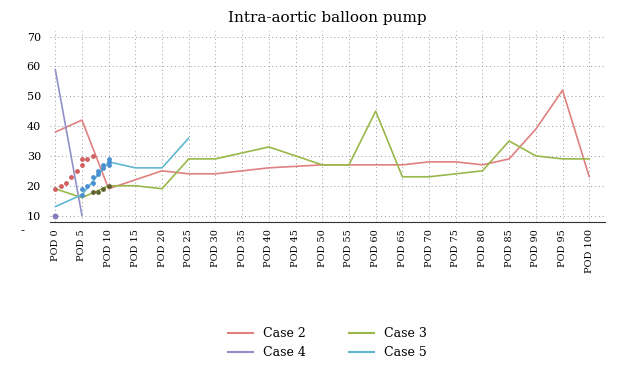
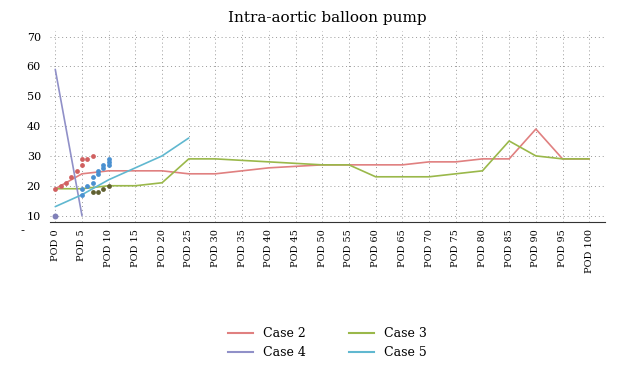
Case 2/POD 0: 38 -> 19
Case 2/POD 5: 42 -> 24
Case 3/POD 5: 16 -> 19
Case 2/POD 10: 19 -> 25
Case 5/POD 10: 28 -> 22
Case 3/POD 20: 19 -> 21
Case 5/POD 20: 26 -> 30
Case 3/POD 40: 33 -> 28
Case 3/POD 60: 45 -> 23
Case 2/POD 80: 27 -> 29
Case 2/POD 95: 52 -> 29
Case 2/POD 100: 23 -> 29
